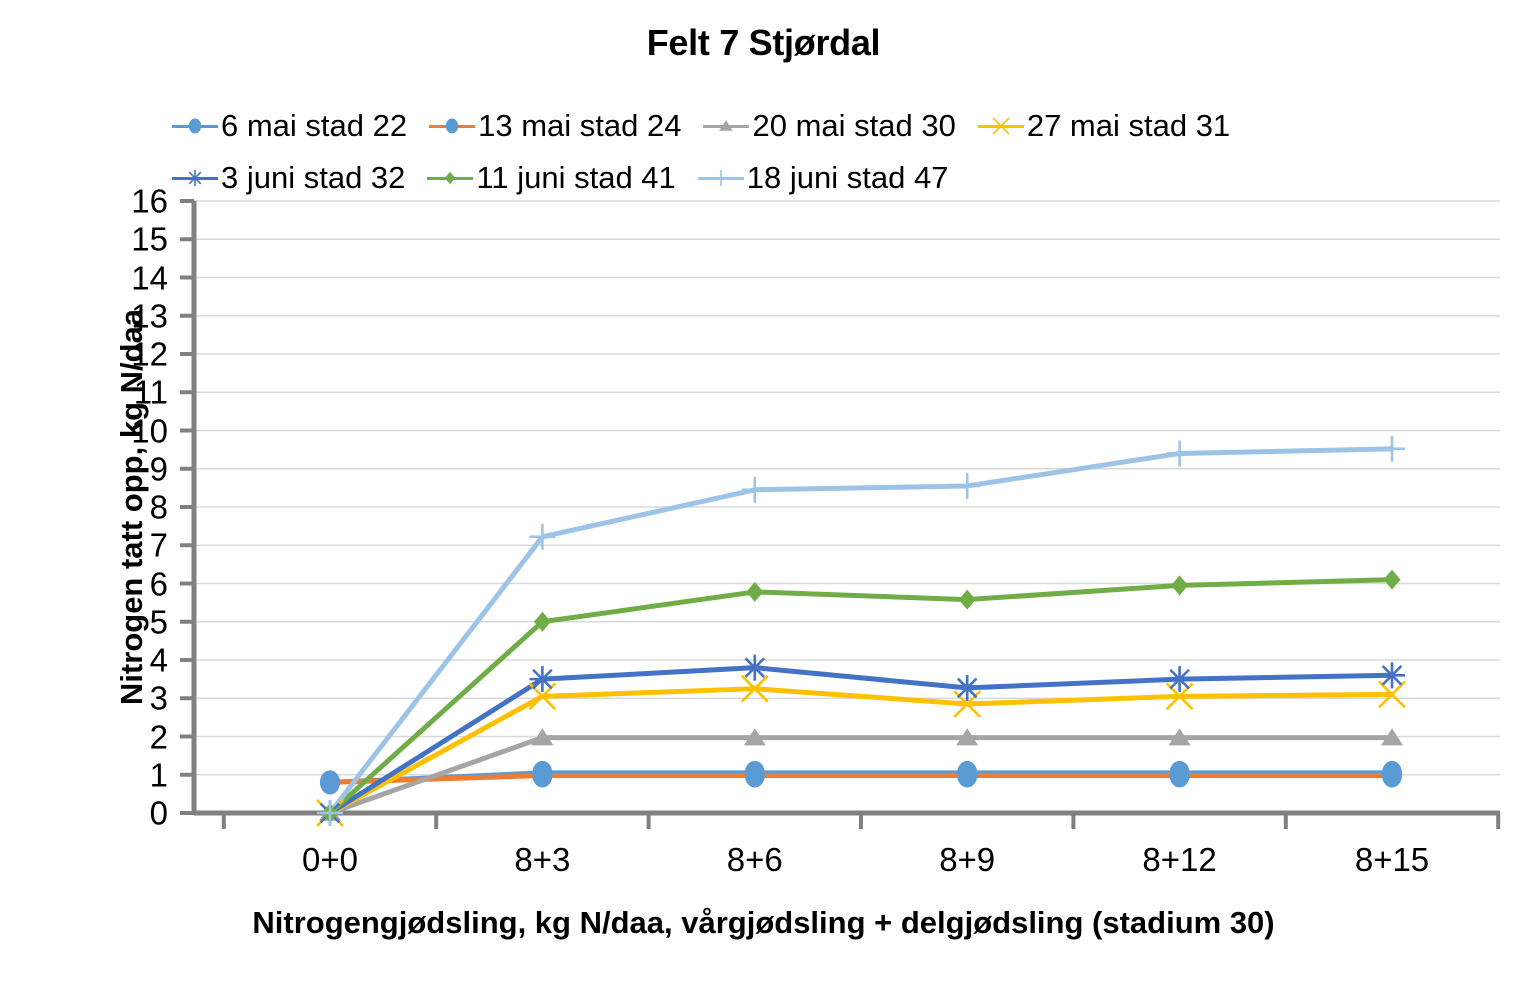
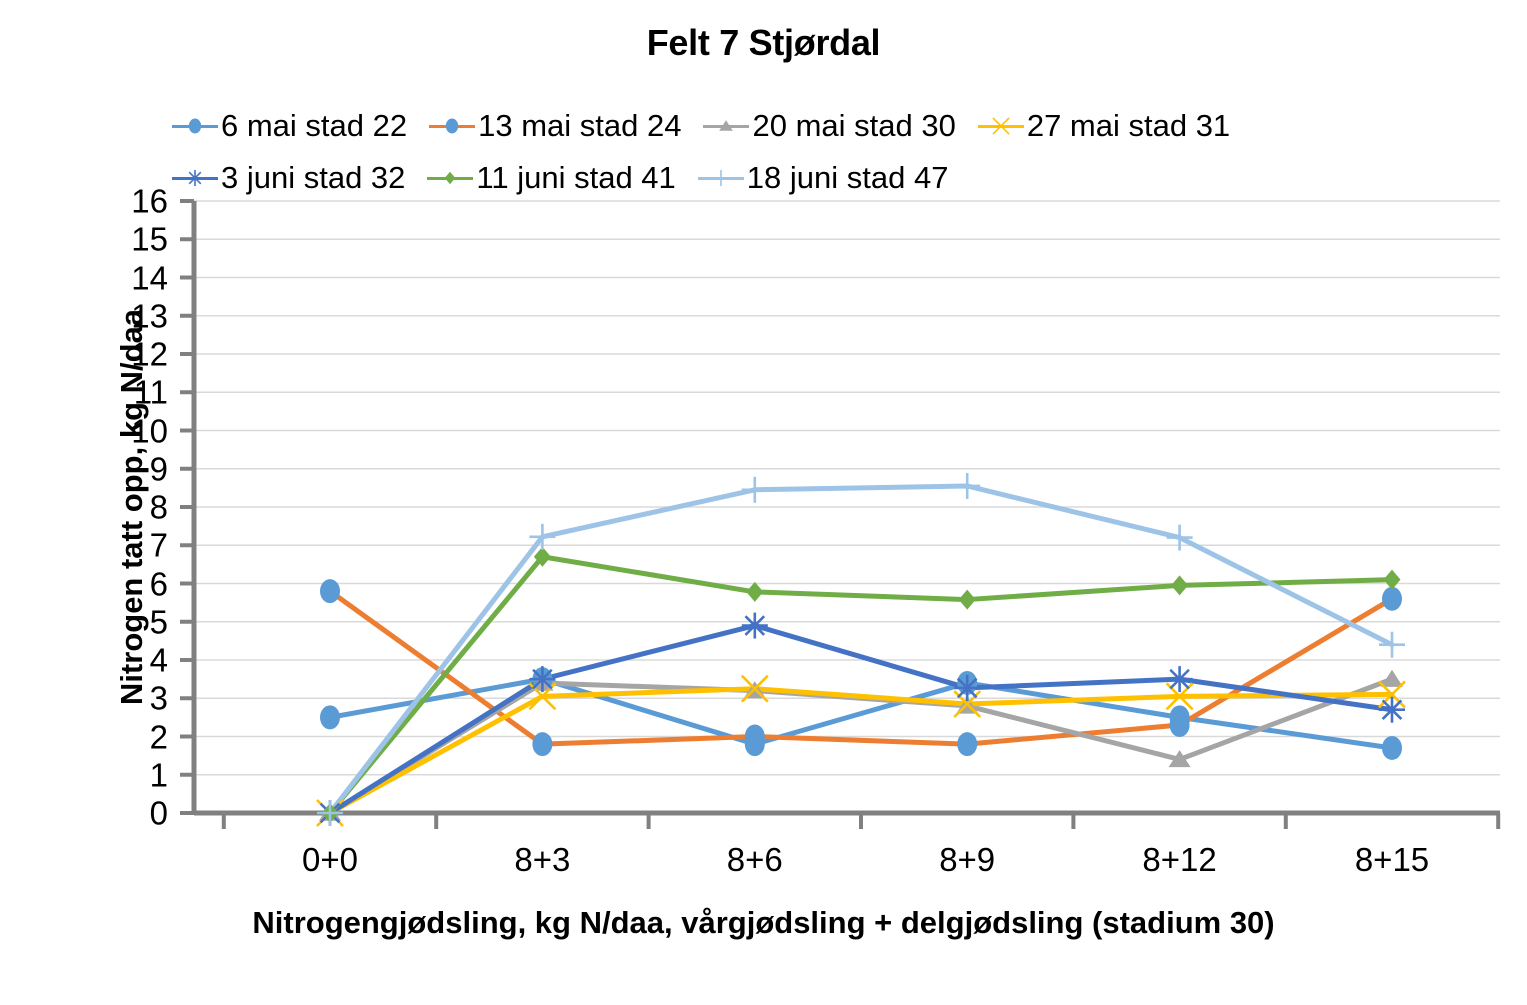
6 mai stad 22/0+0: 0.8 -> 2.5
13 mai stad 24/0+0: 0.8 -> 5.8
6 mai stad 22/8+3: 1.1 -> 3.5
13 mai stad 24/8+3: 1.0 -> 1.8
20 mai stad 30/8+3: 2.0 -> 3.4
11 juni stad 41/8+3: 5.0 -> 6.7
6 mai stad 22/8+6: 1.1 -> 1.8
13 mai stad 24/8+6: 1.0 -> 2.0
20 mai stad 30/8+6: 2.0 -> 3.2
3 juni stad 32/8+6: 3.8 -> 4.9
6 mai stad 22/8+9: 1.1 -> 3.4
13 mai stad 24/8+9: 1.0 -> 1.8
20 mai stad 30/8+9: 2.0 -> 2.8
6 mai stad 22/8+12: 1.1 -> 2.5
13 mai stad 24/8+12: 1.0 -> 2.3
20 mai stad 30/8+12: 2.0 -> 1.4
18 juni stad 47/8+12: 9.4 -> 7.2
6 mai stad 22/8+15: 1.1 -> 1.7
13 mai stad 24/8+15: 1.0 -> 5.6
20 mai stad 30/8+15: 2.0 -> 3.5
3 juni stad 32/8+15: 3.6 -> 2.7
18 juni stad 47/8+15: 9.5 -> 4.4
